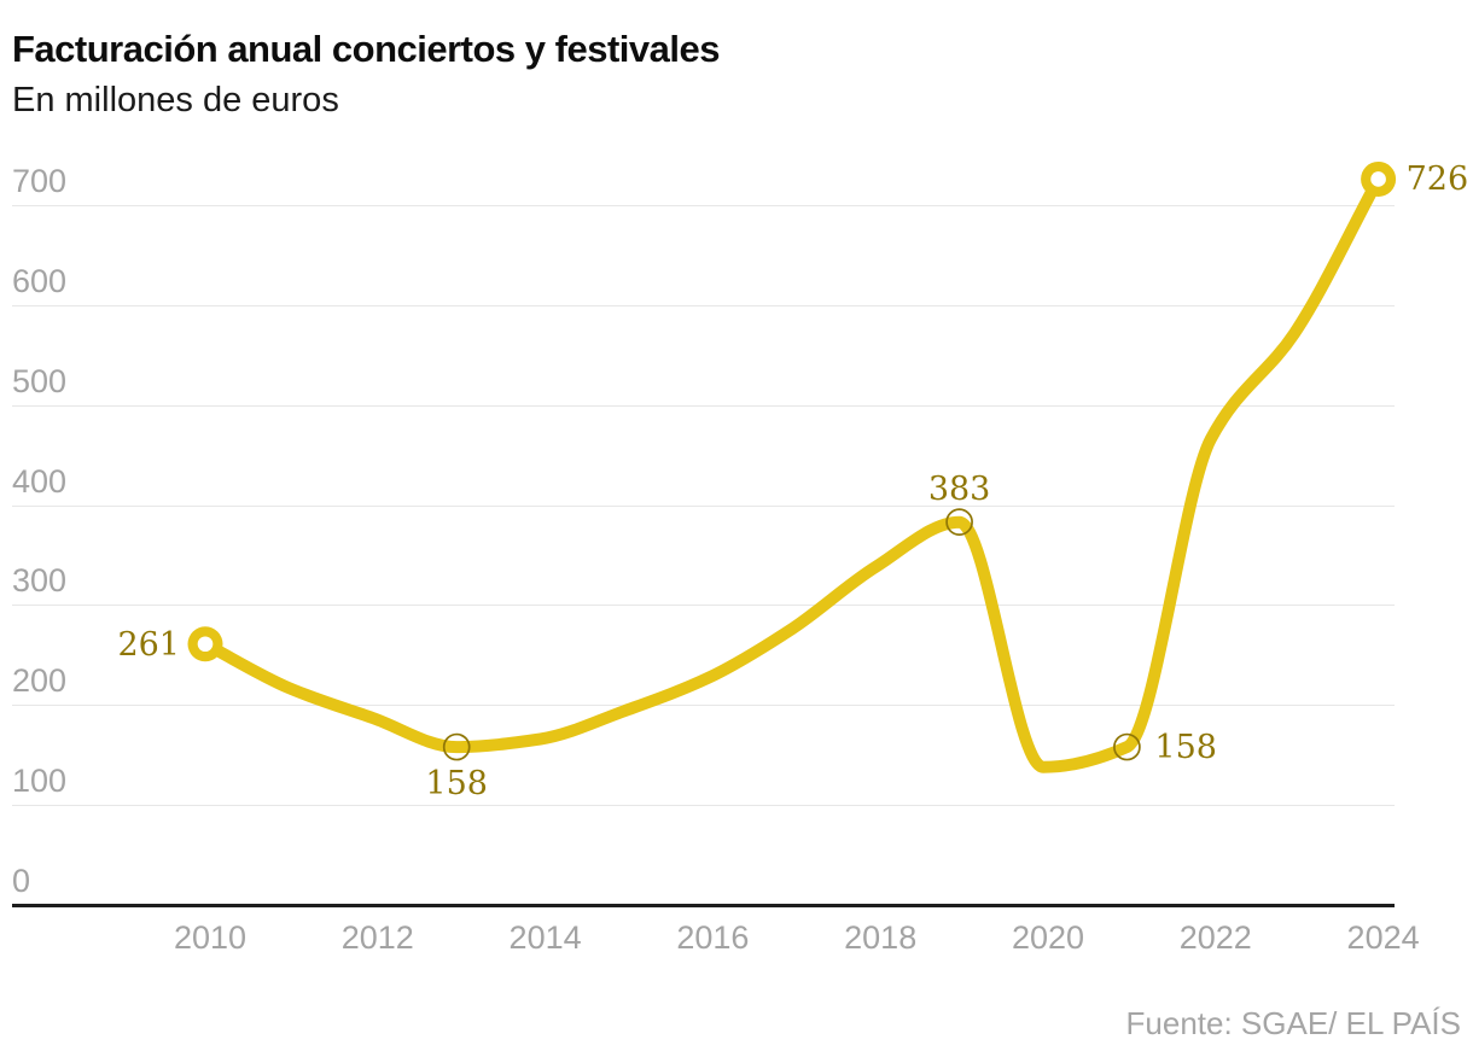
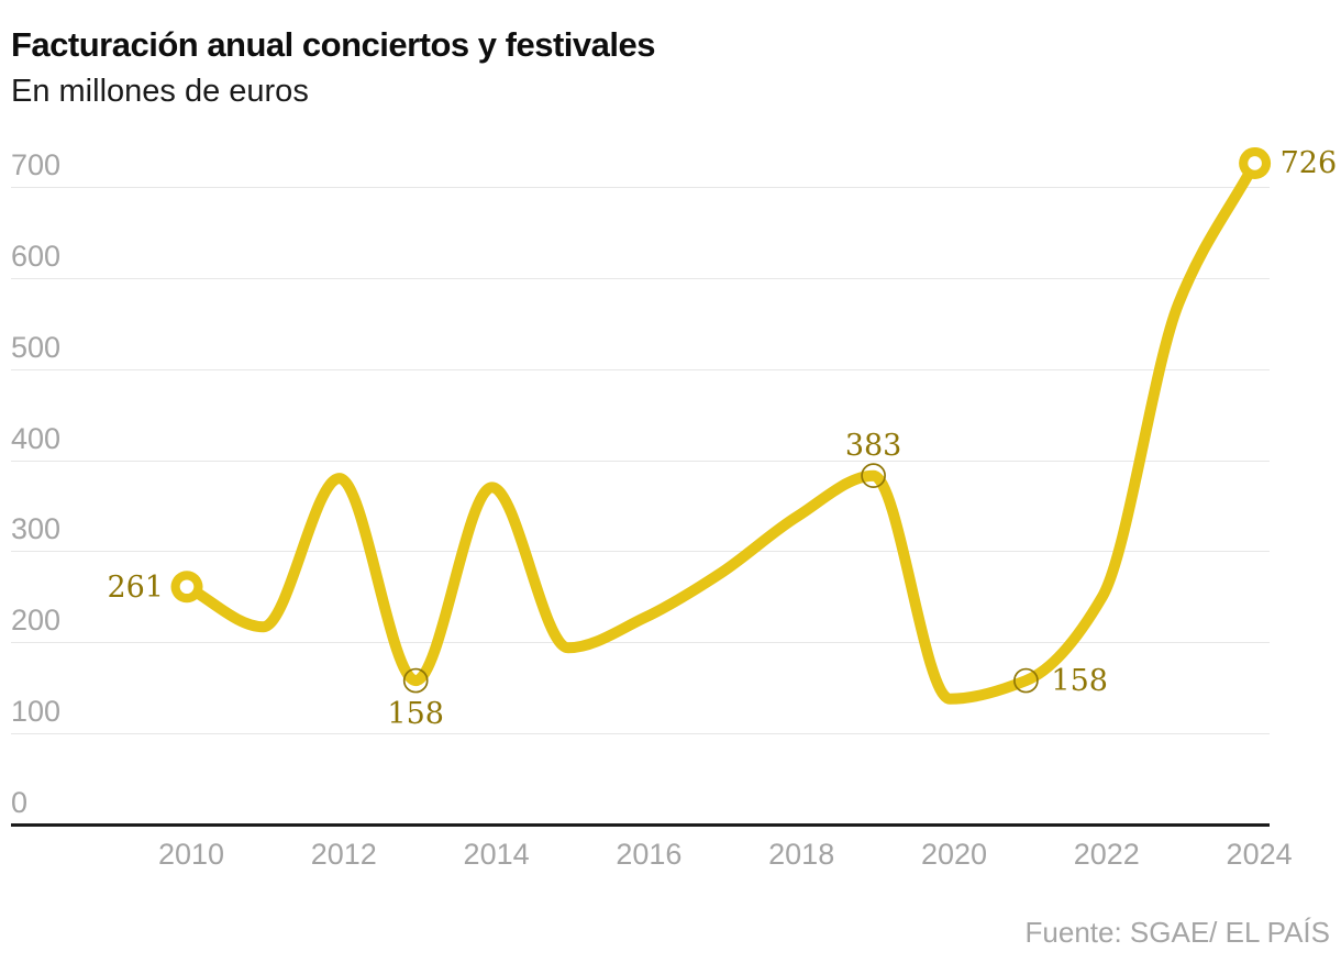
2012: 190 -> 380
2014: 170 -> 370
2022: 470 -> 250
